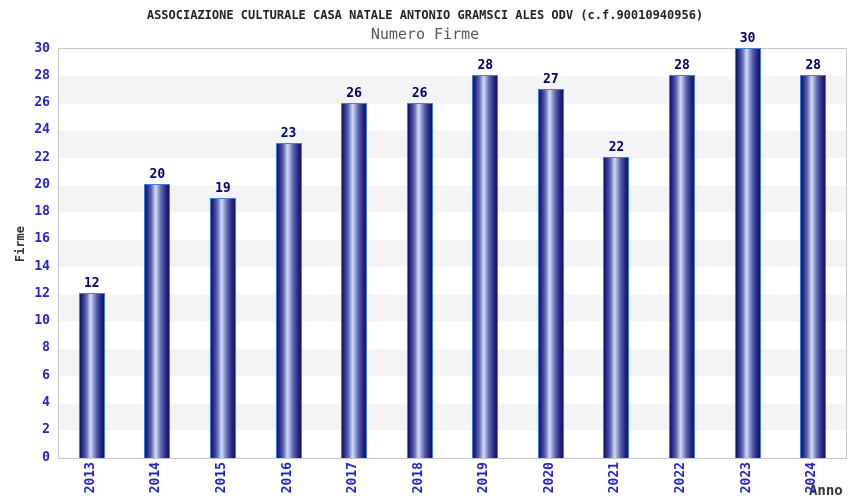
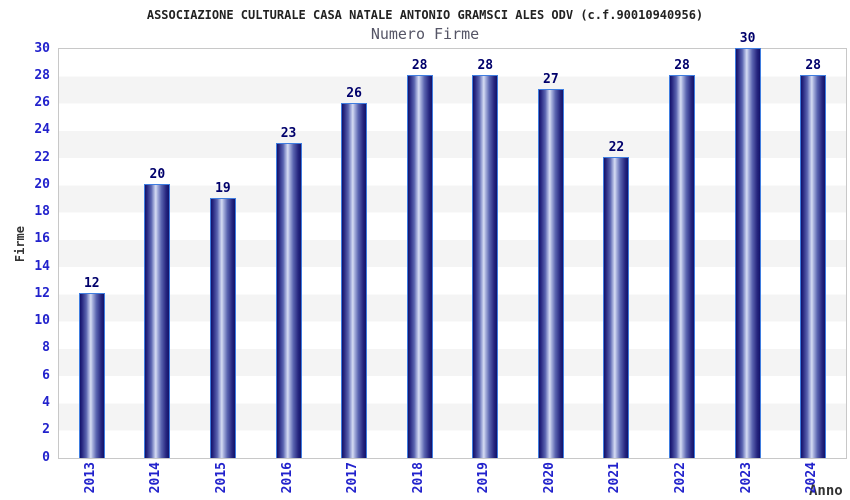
2018: 26 -> 28
